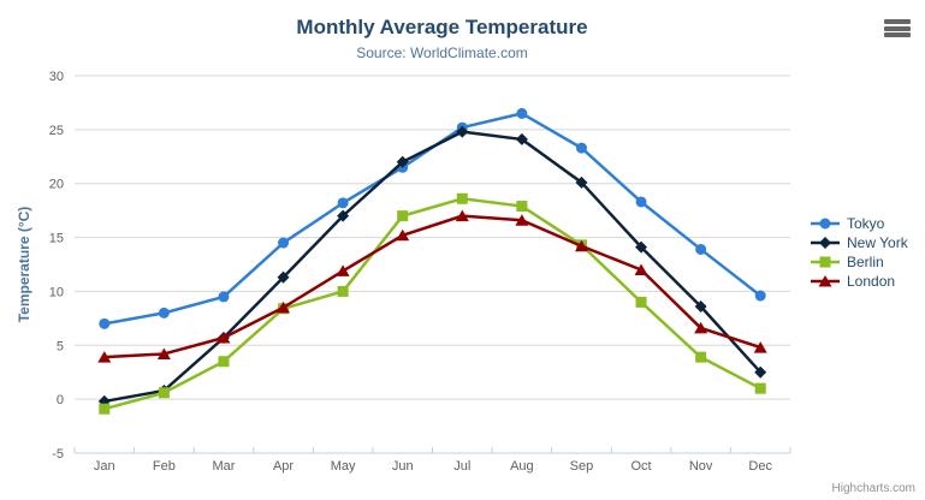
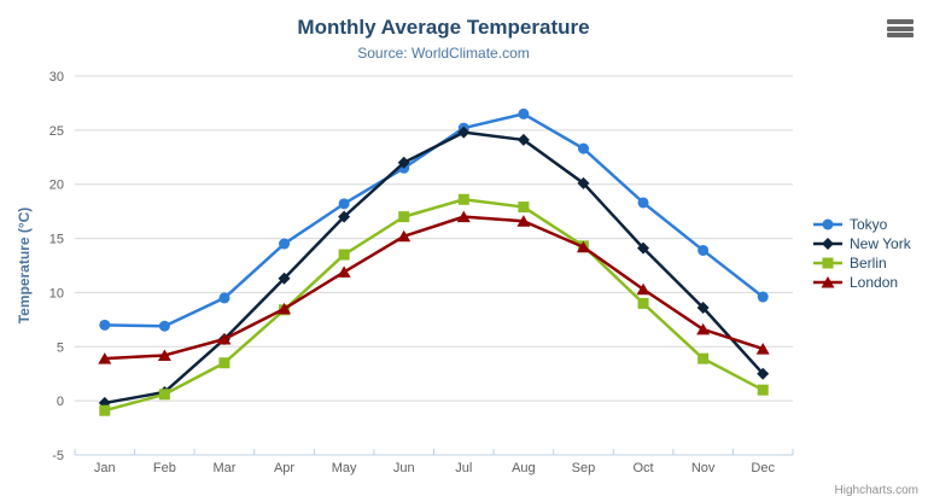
Tokyo/Feb: 8 -> 7
Berlin/May: 10 -> 14
London/Oct: 12 -> 10
